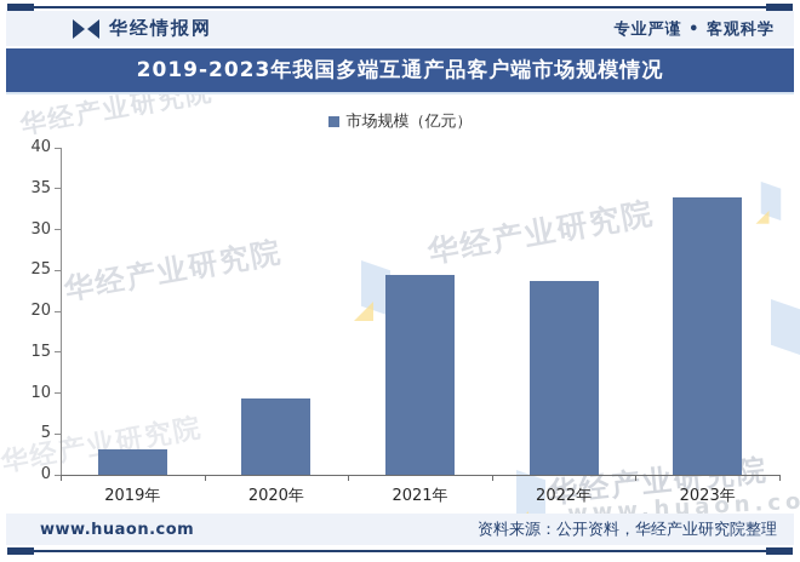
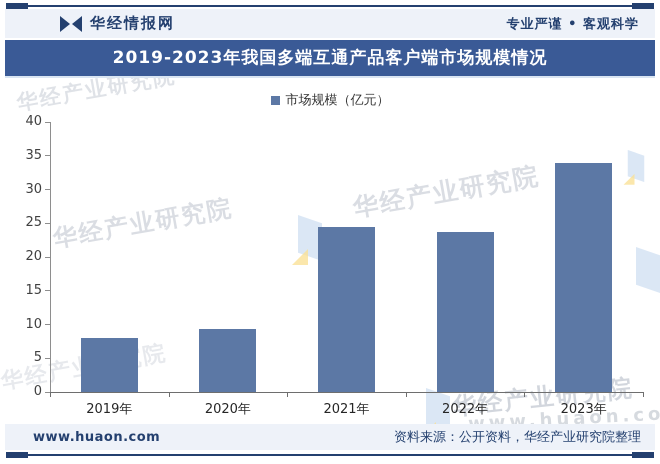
2019年: 3 -> 8
